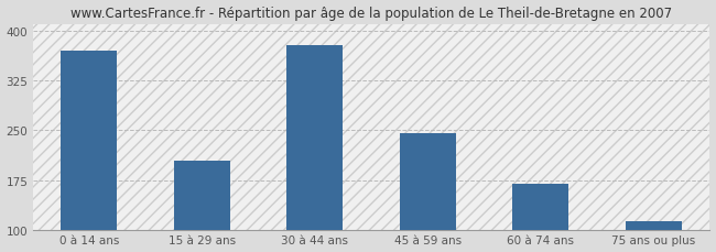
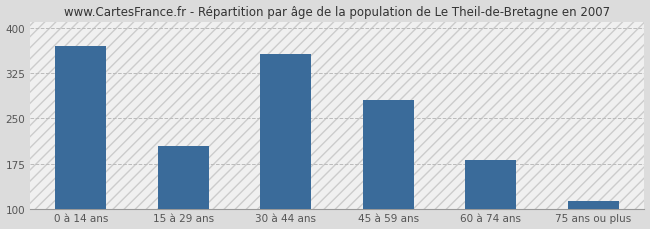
30 à 44 ans: 378 -> 356
45 à 59 ans: 246 -> 280
60 à 74 ans: 170 -> 182
